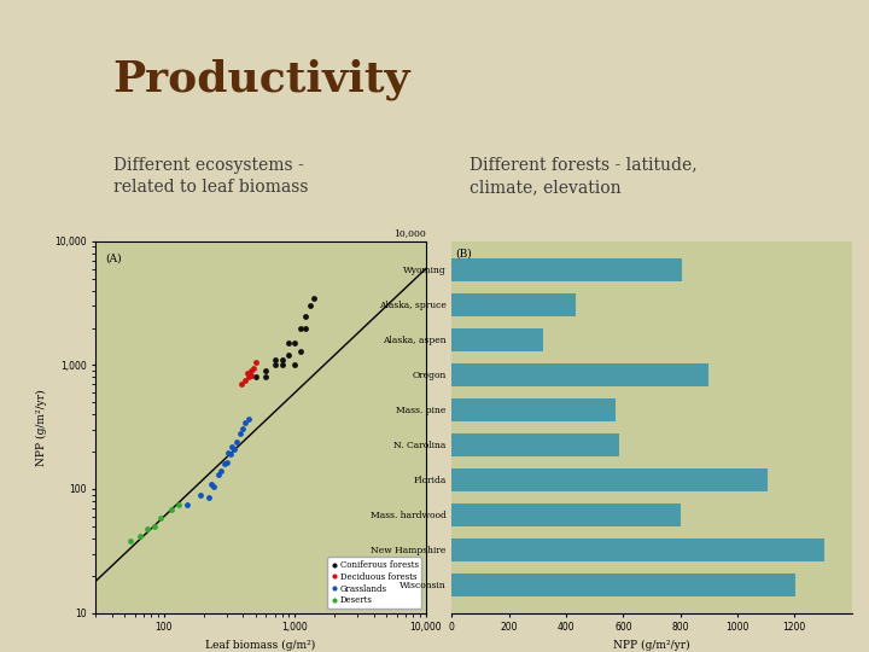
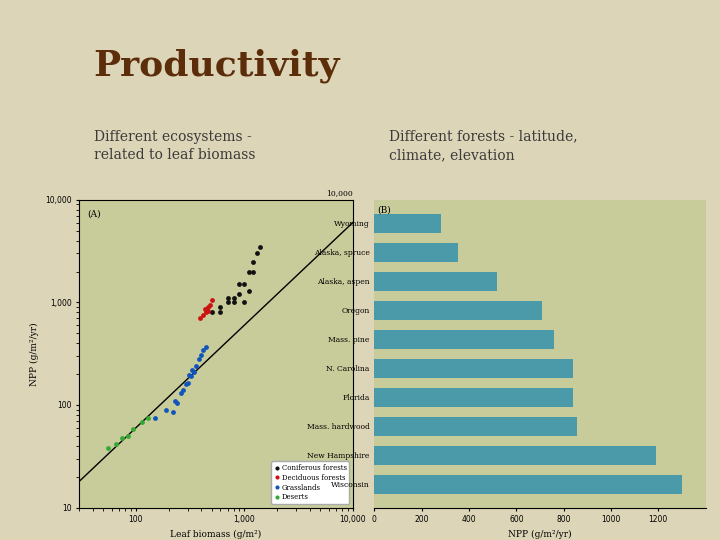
Wyoming: 805 -> 280
Alaska, spruce: 435 -> 355
Alaska, aspen: 320 -> 520
Oregon: 900 -> 710
Mass. pine: 575 -> 760
N. Carolina: 585 -> 840
Florida: 1105 -> 840
Mass. hardwood: 800 -> 855
New Hampshire: 1305 -> 1190
Wisconsin: 1205 -> 1300
